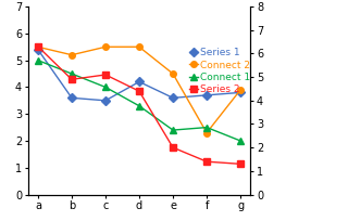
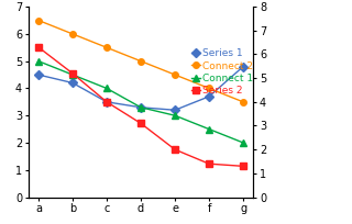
Series 1/a: 5.4 -> 4.5
Connect 2/a: 5.5 -> 6.5
Series 1/b: 3.6 -> 4.2
Series 2/b: 4.9 -> 5.2
Connect 2/b: 5.2 -> 6.0
Series 2/c: 5.1 -> 4.0
Series 1/d: 4.2 -> 3.3
Series 2/d: 4.4 -> 3.1
Connect 2/d: 5.5 -> 5.0
Series 1/e: 3.6 -> 3.2
Connect 1/e: 2.4 -> 3.0
Connect 2/f: 2.3 -> 4.0
Series 1/g: 3.8 -> 4.8
Connect 2/g: 3.9 -> 3.5
